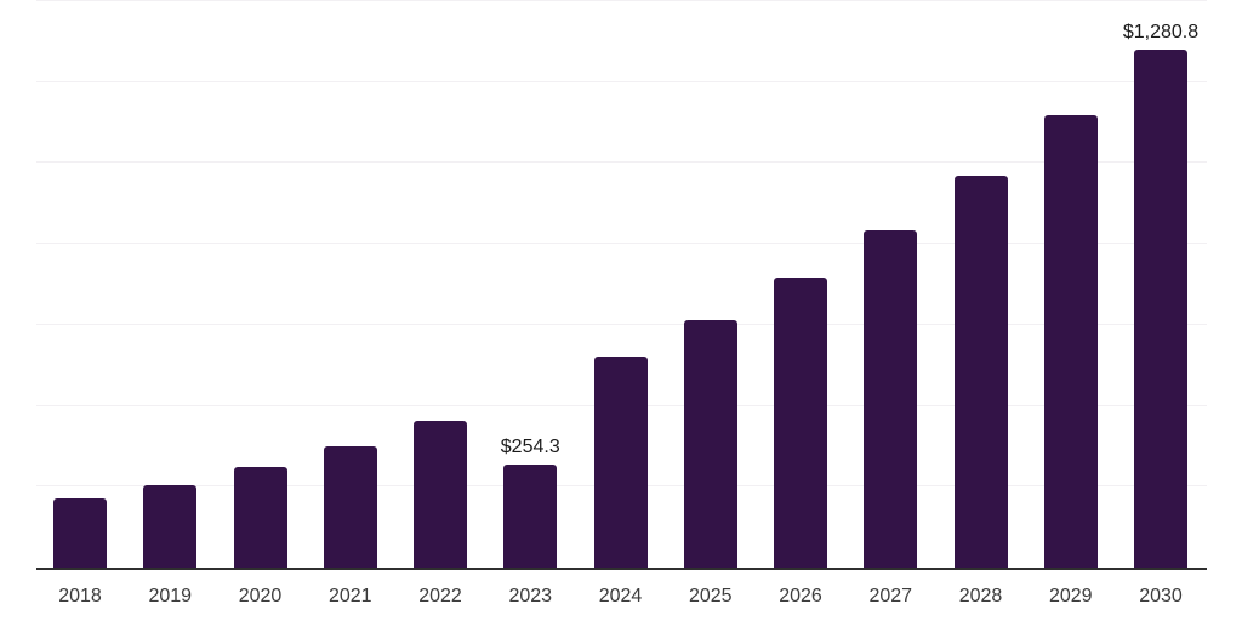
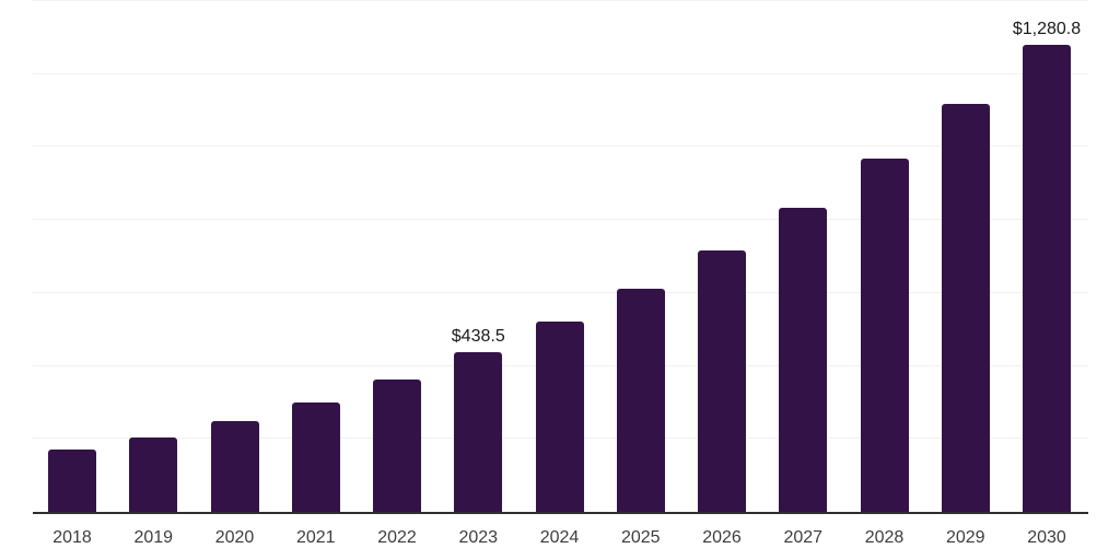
2023: $254.3 -> $438.5
